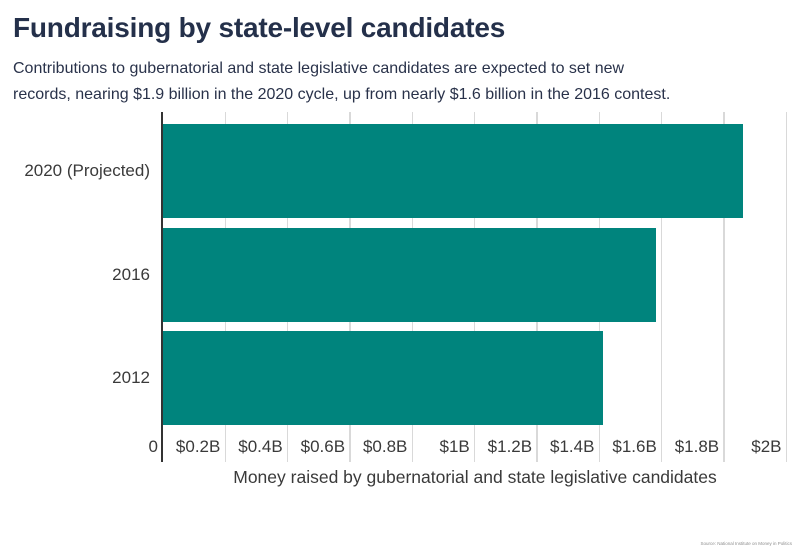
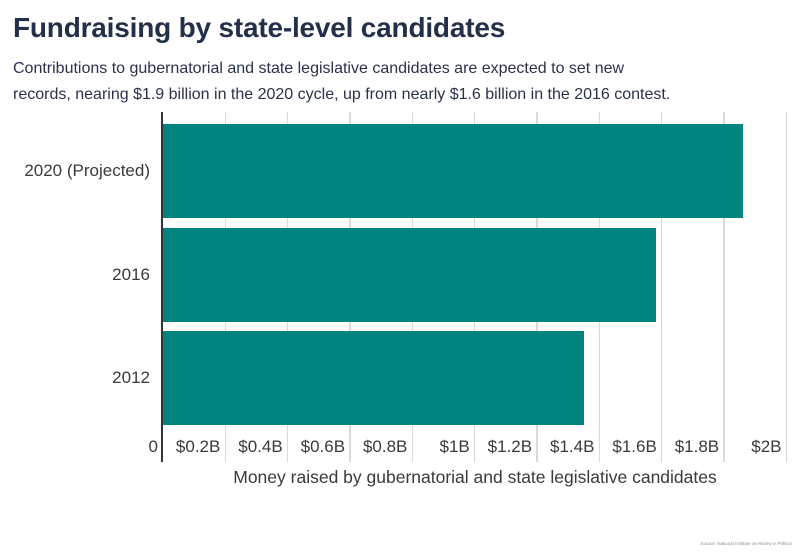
2012: $1.41B -> $1.35B
